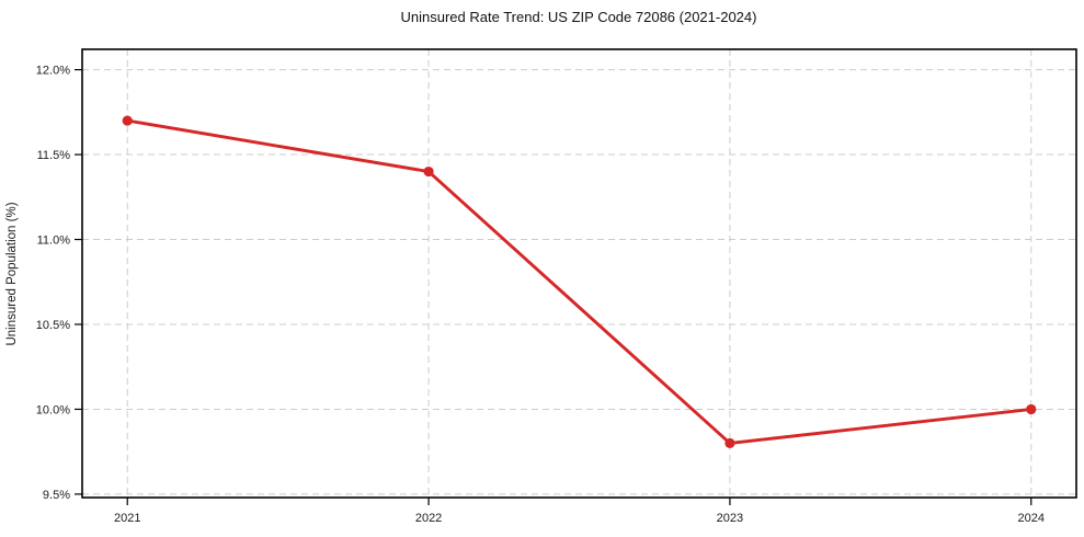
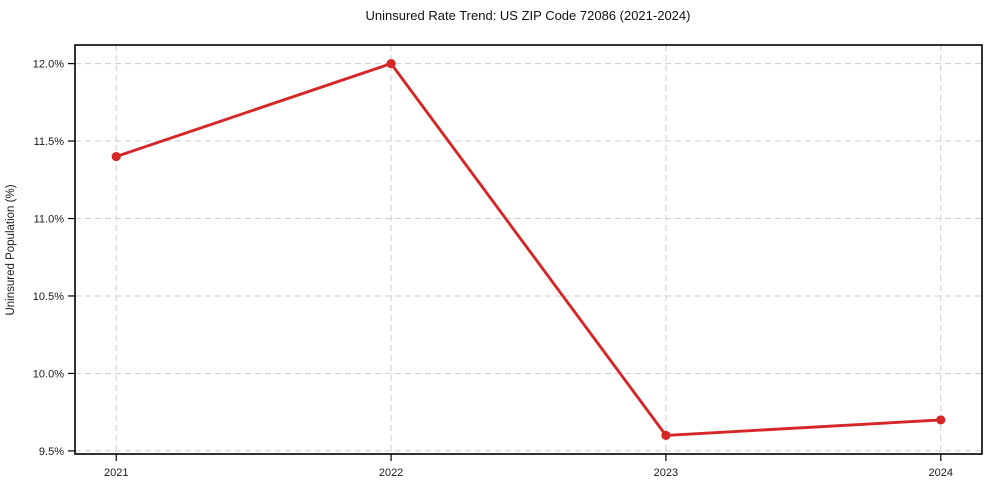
2021: 11.7% -> 11.4%
2022: 11.4% -> 12.0%
2023: 9.8% -> 9.6%
2024: 10.0% -> 9.7%
